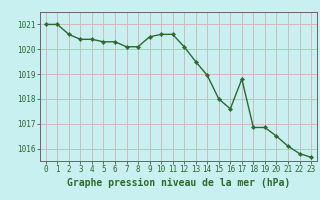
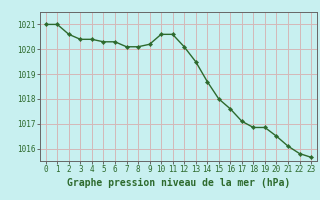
9: 1020.50 -> 1020.20
14: 1018.95 -> 1018.70
17: 1018.80 -> 1017.10
